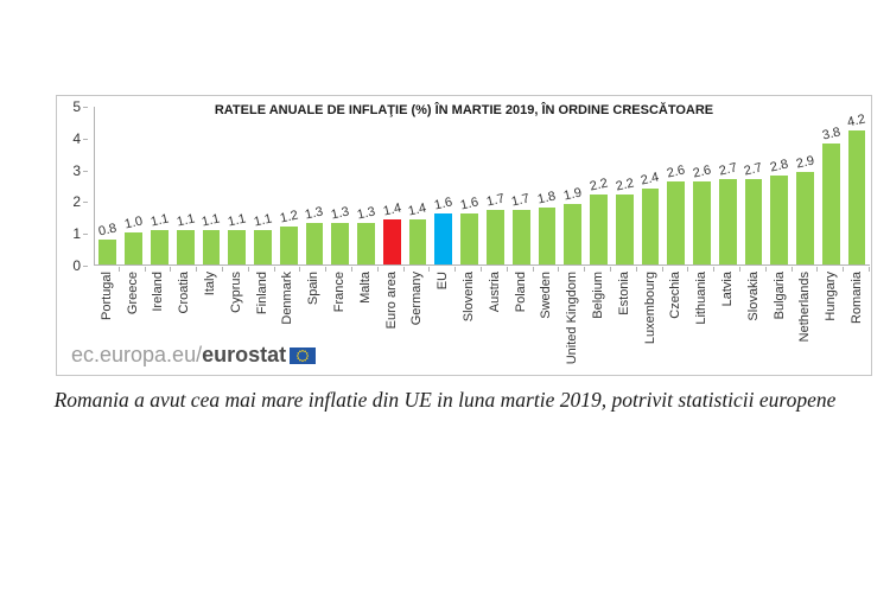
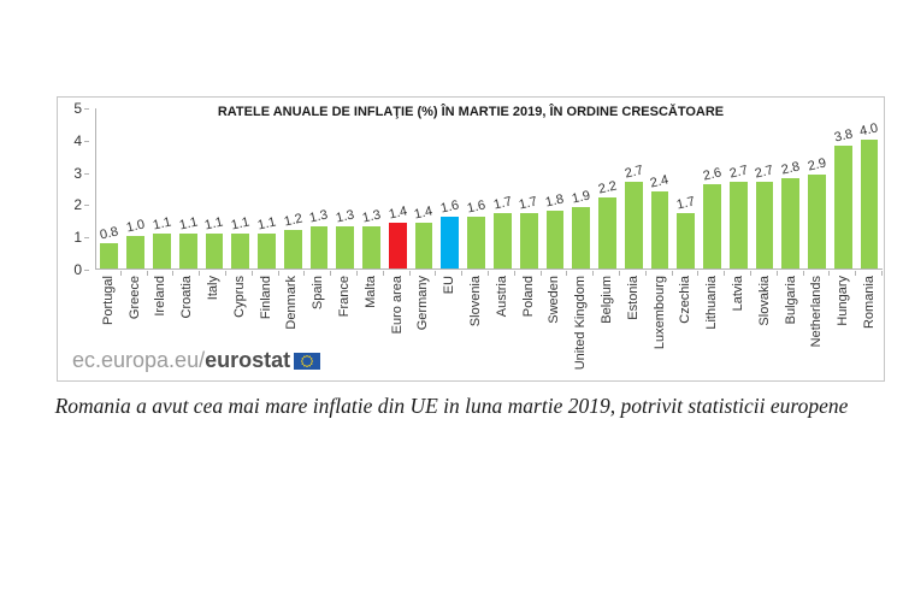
Estonia: 2.2 -> 2.7
Czechia: 2.6 -> 1.7
Romania: 4.2 -> 4.0
